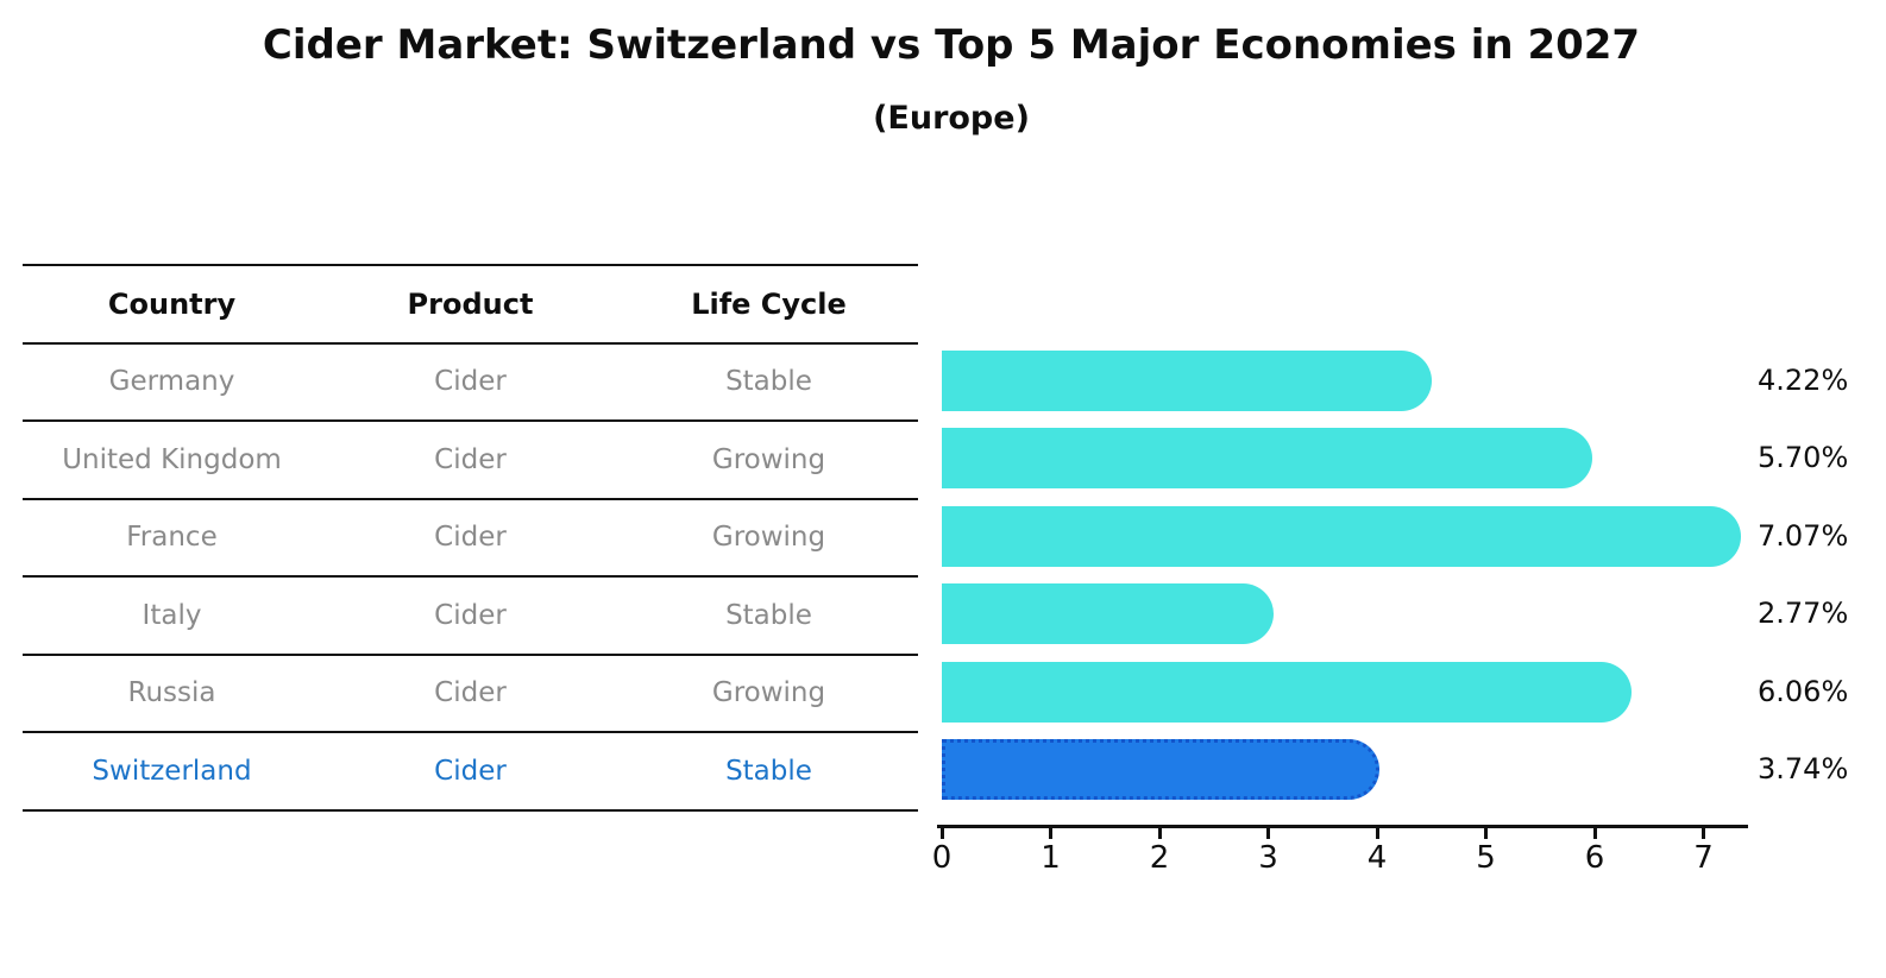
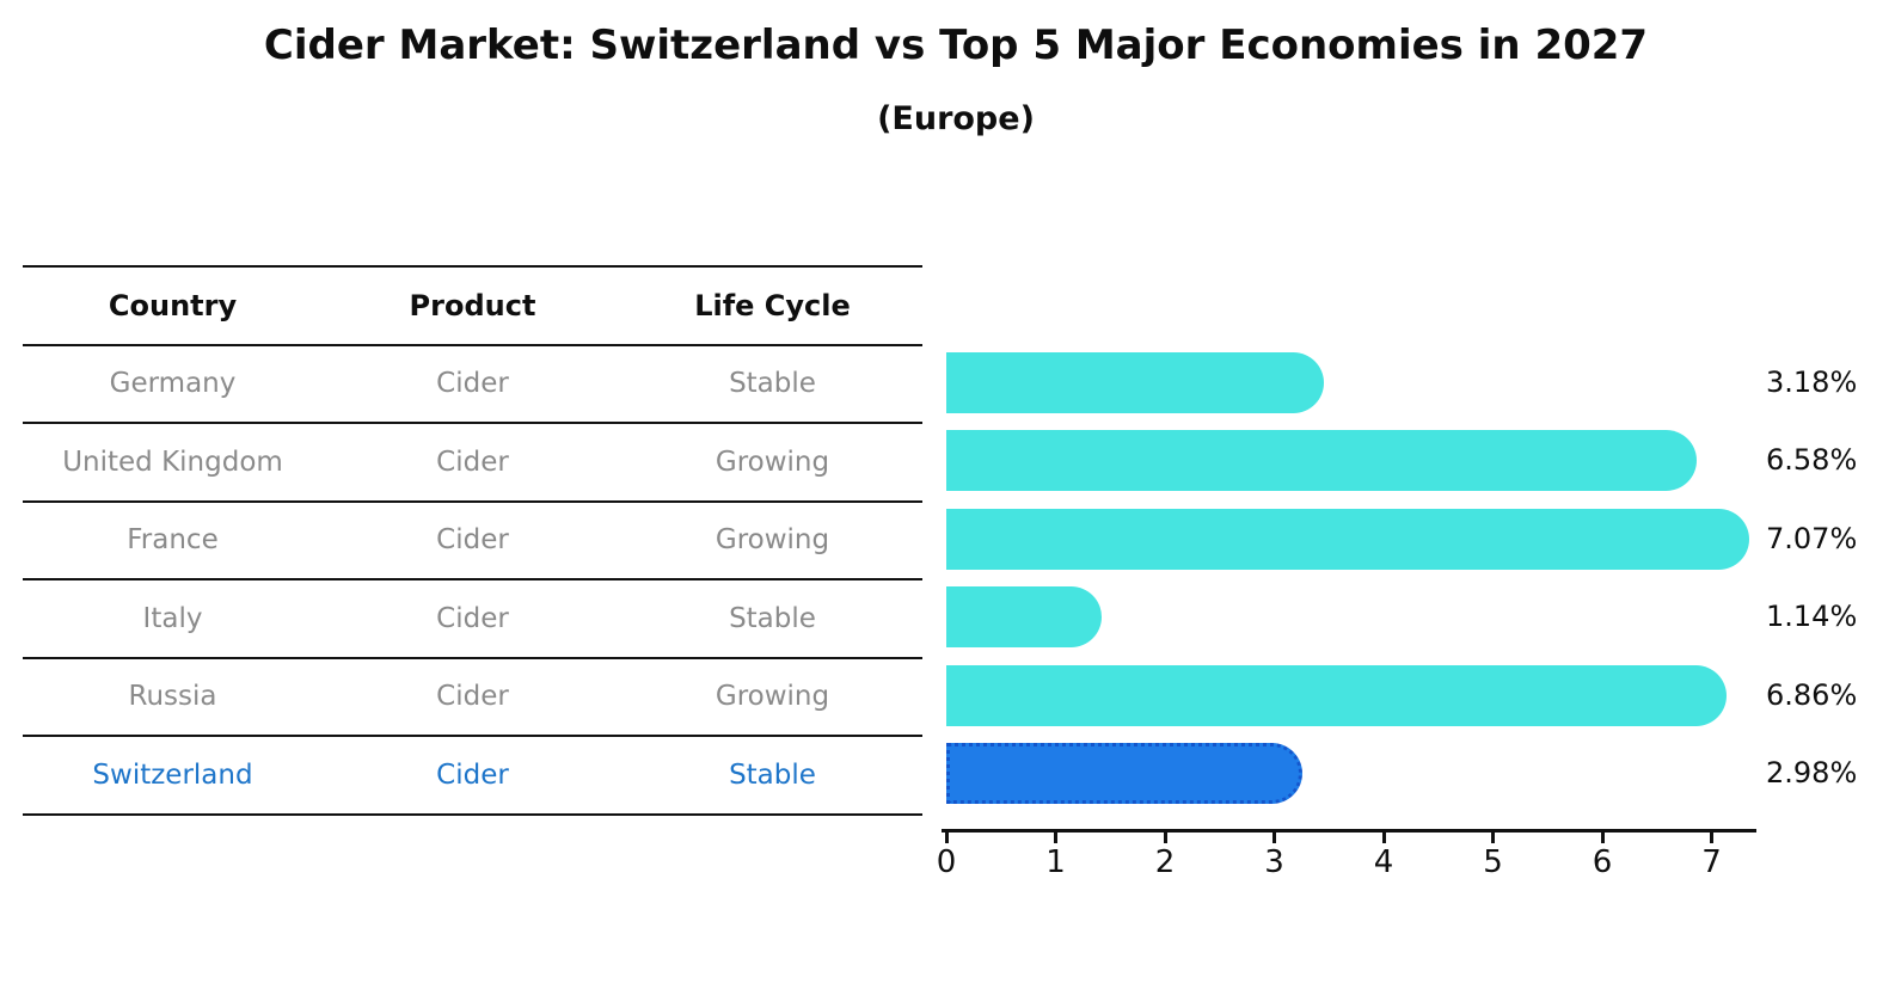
Germany: 4.22% -> 3.18%
United Kingdom: 5.70% -> 6.58%
Italy: 2.77% -> 1.14%
Russia: 6.06% -> 6.86%
Switzerland: 3.74% -> 2.98%
